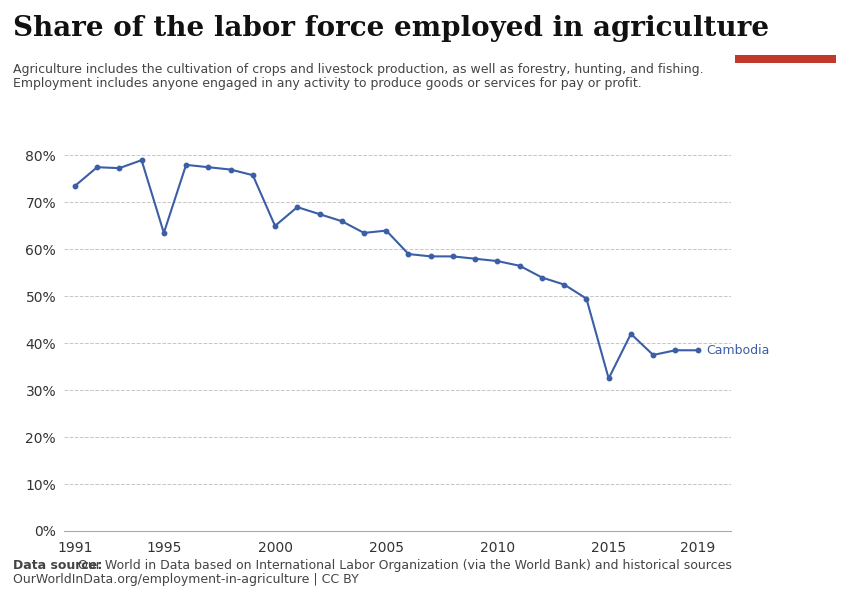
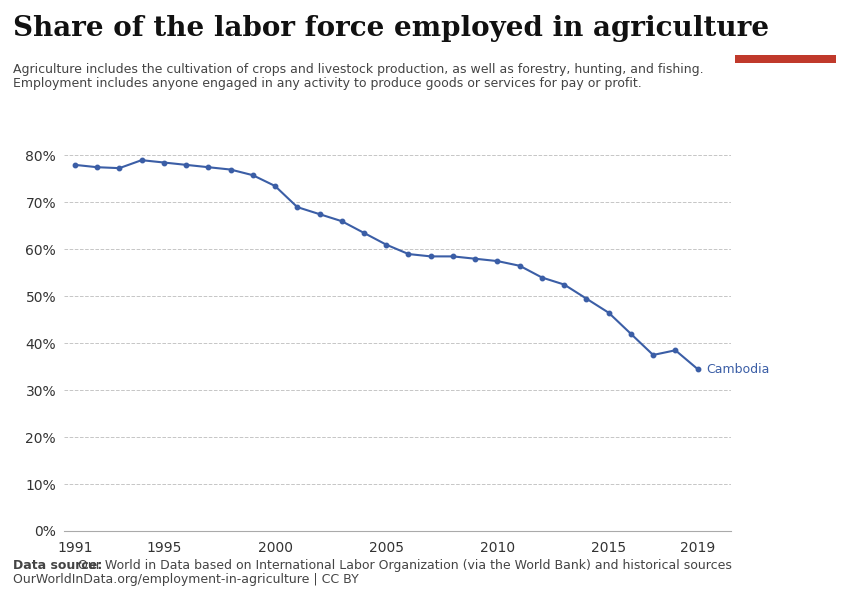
1991: 73.5% -> 78.0%
1995: 63.5% -> 78.5%
2000: 65.0% -> 73.5%
2005: 64.0% -> 61.0%
2015: 32.5% -> 46.5%
2019: 38.5% -> 34.5%
